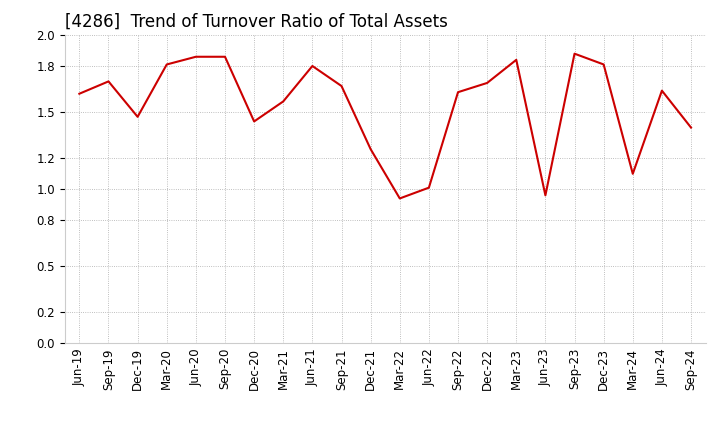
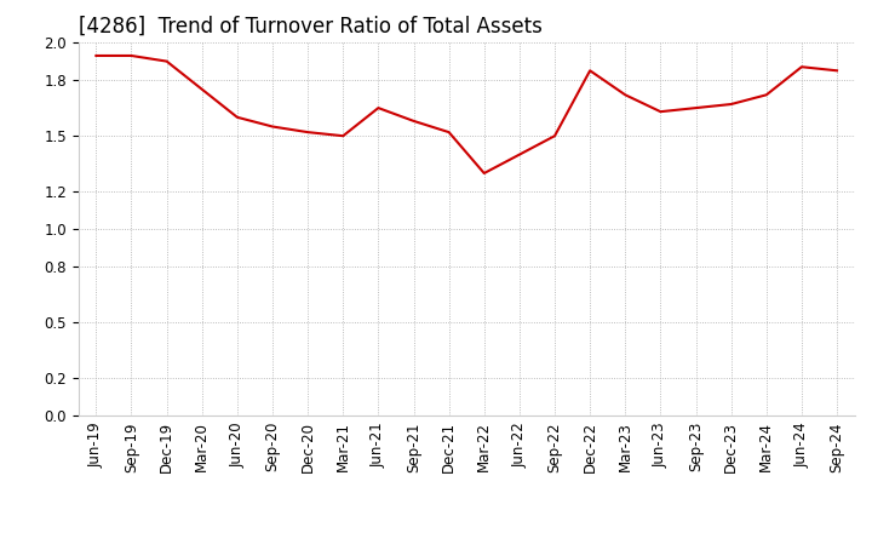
Jun-19: 1.62 -> 1.93
Sep-19: 1.70 -> 1.93
Dec-19: 1.47 -> 1.90
Mar-20: 1.81 -> 1.75
Jun-20: 1.86 -> 1.60
Sep-20: 1.86 -> 1.55
Dec-20: 1.44 -> 1.52
Mar-21: 1.57 -> 1.50
Jun-21: 1.80 -> 1.65
Sep-21: 1.67 -> 1.58
Dec-21: 1.26 -> 1.52
Mar-22: 0.94 -> 1.30
Jun-22: 1.01 -> 1.40
Sep-22: 1.63 -> 1.50
Dec-22: 1.69 -> 1.85
Mar-23: 1.84 -> 1.72
Jun-23: 0.96 -> 1.63
Sep-23: 1.88 -> 1.65
Dec-23: 1.81 -> 1.67
Mar-24: 1.10 -> 1.72
Jun-24: 1.64 -> 1.87
Sep-24: 1.40 -> 1.85
